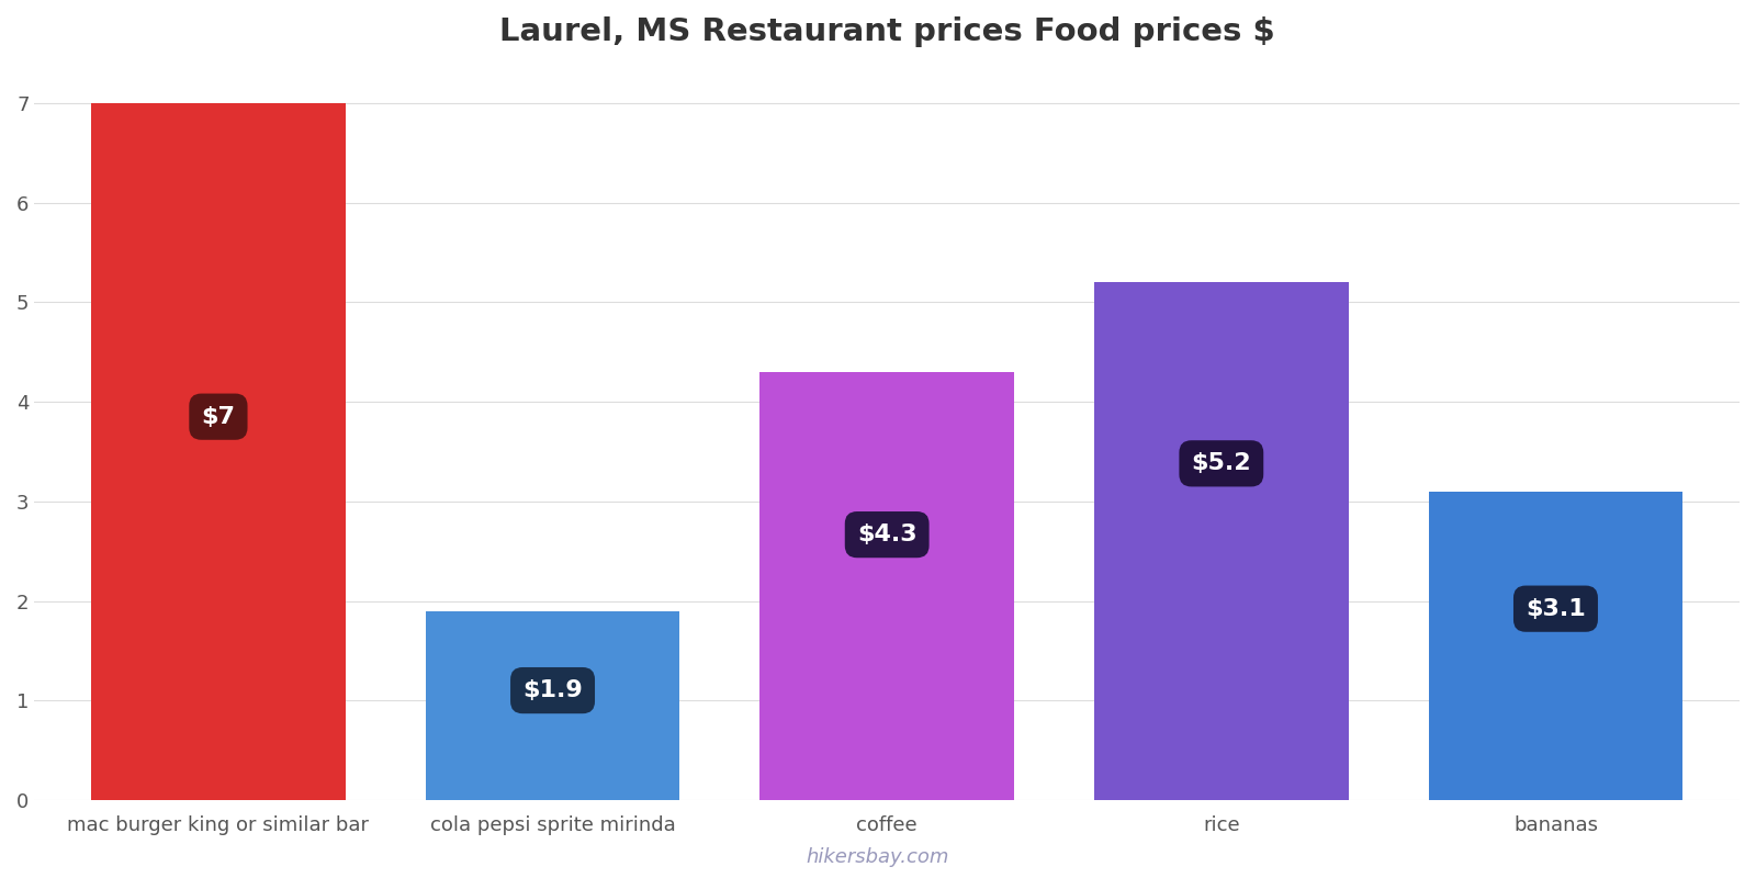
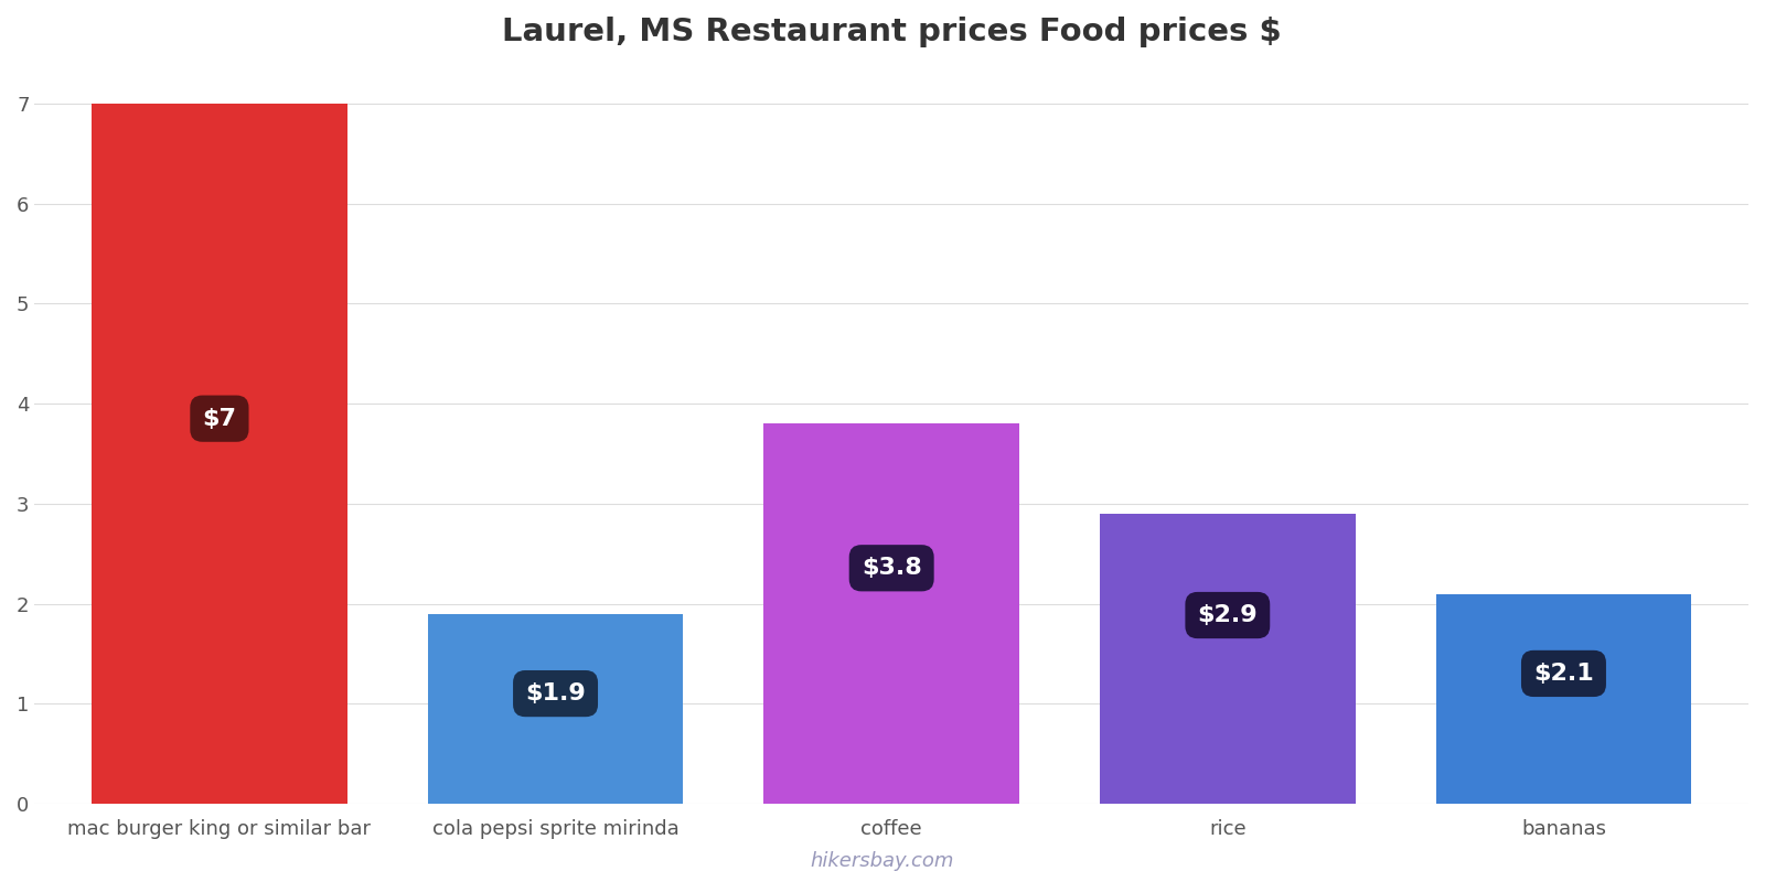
coffee: $4.3 -> $3.8
rice: $5.2 -> $2.9
bananas: $3.1 -> $2.1
